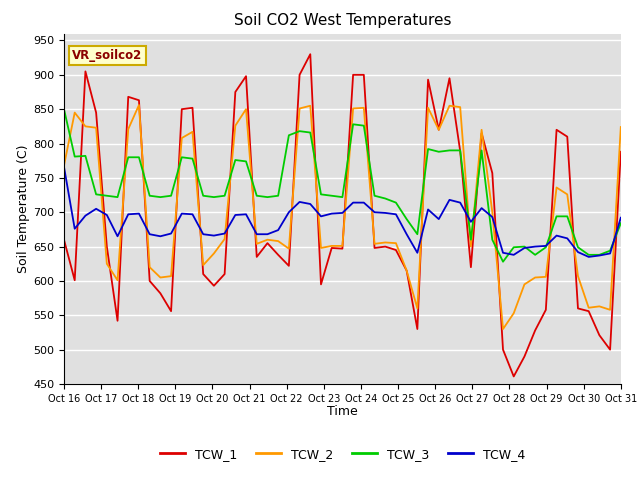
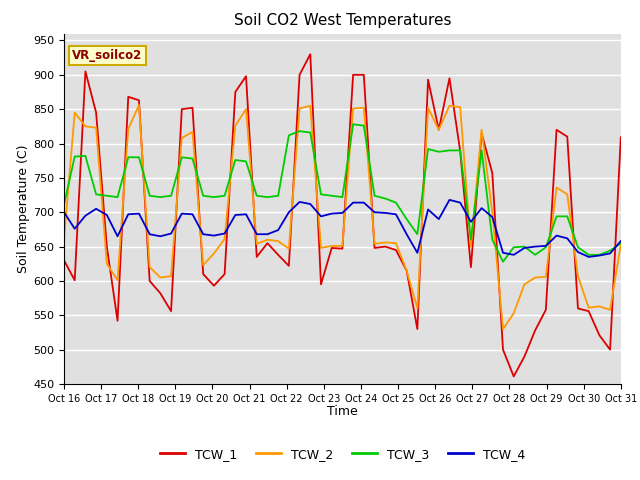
TCW_1/Oct 16: 660 -> 630
TCW_2/Oct 16: 768 -> 660
TCW_3/Oct 16: 850 -> 711
TCW_4/Oct 16: 766 -> 700
TCW_1/Oct 31: 788 -> 809
TCW_2/Oct 31: 824 -> 653
TCW_3/Oct 31: 684 -> 655
TCW_4/Oct 31: 692 -> 658
